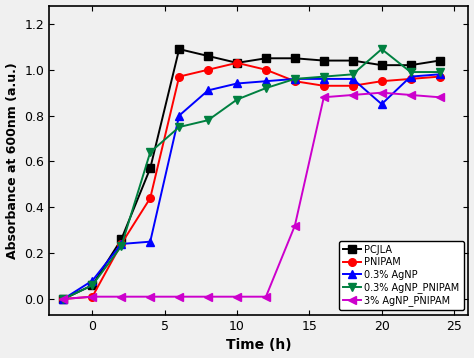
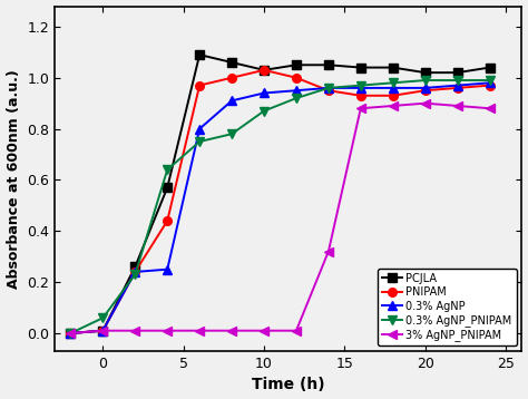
PCJLA/0: 0.06 -> 0.01
0.3% AgNP/0: 0.08 -> 0.01
0.3% AgNP/20: 0.85 -> 0.96
0.3% AgNP_PNIPAM/20: 1.09 -> 0.99
